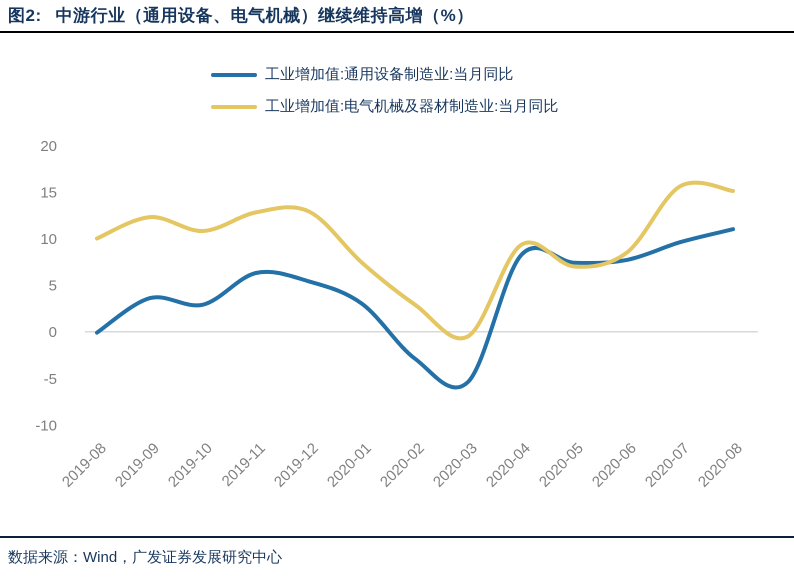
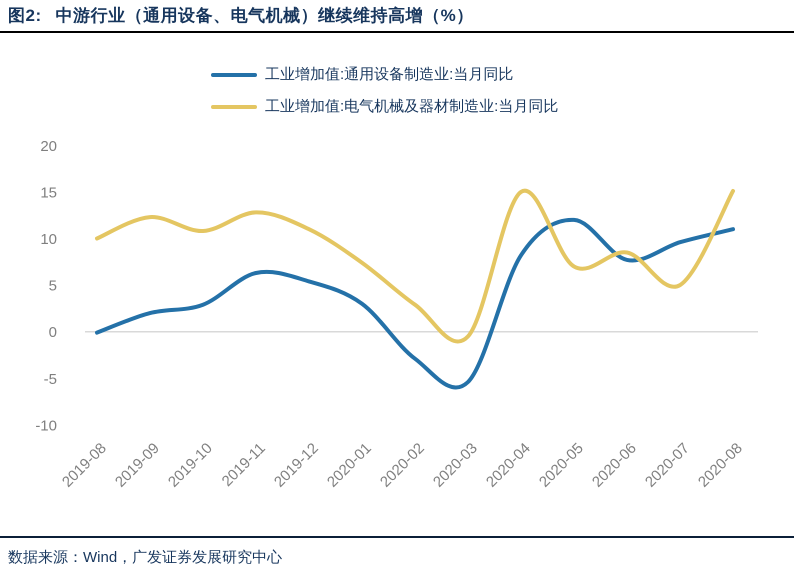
工业增加值:通用设备制造业:当月同比/2019-09: 4 -> 2
工业增加值:电气机械及器材制造业:当月同比/2019-12: 13 -> 11
工业增加值:电气机械及器材制造业:当月同比/2020-04: 9 -> 15
工业增加值:通用设备制造业:当月同比/2020-05: 7 -> 12
工业增加值:电气机械及器材制造业:当月同比/2020-07: 16 -> 5
